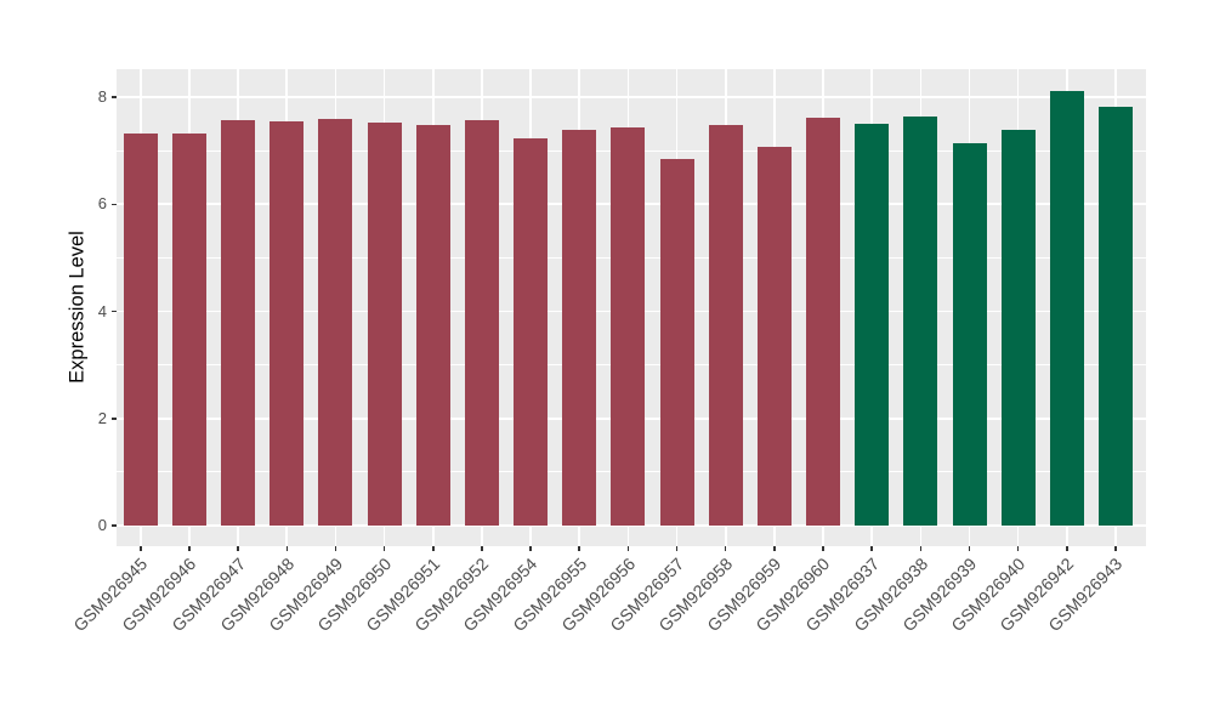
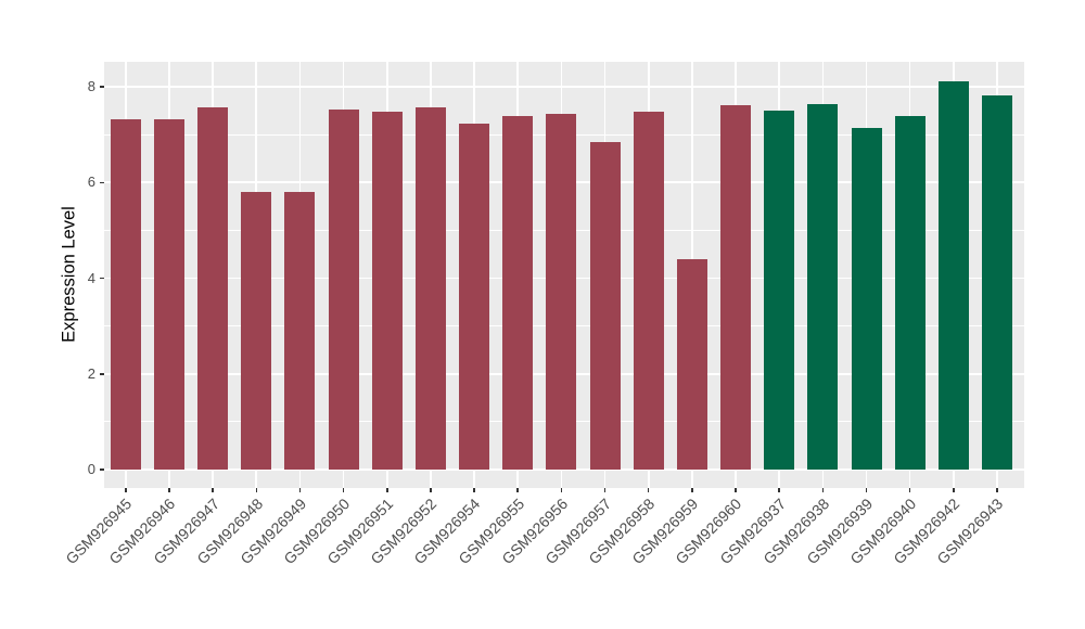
GSM926948: 7.5 -> 5.8
GSM926949: 7.6 -> 5.8
GSM926959: 7.1 -> 4.4
